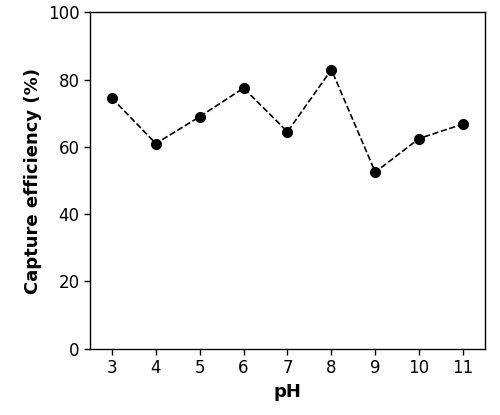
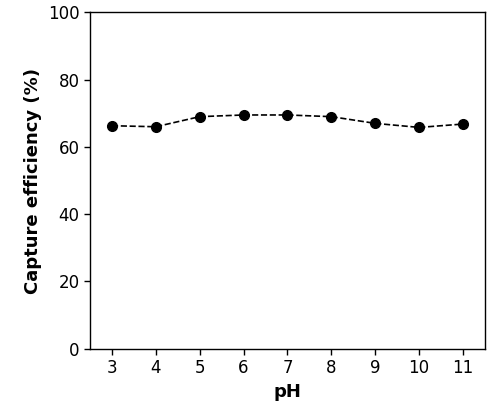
3: 74.5 -> 66.3
4: 61.0 -> 66.0
6: 77.5 -> 69.5
7: 64.5 -> 69.5
8: 83.0 -> 69.0
9: 52.5 -> 67.0
10: 62.5 -> 65.8
